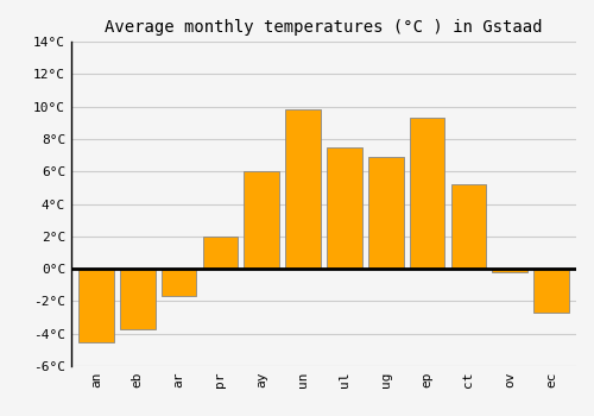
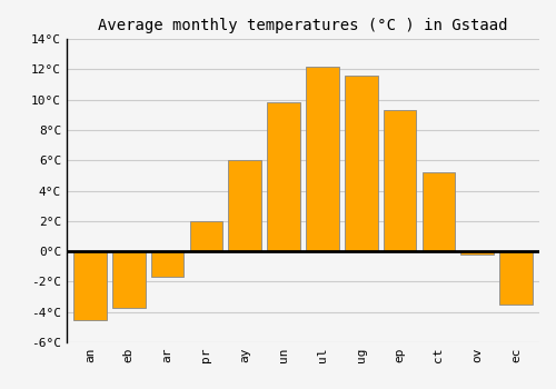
ul: 7.5°C -> 12.2°C
ug: 6.9°C -> 11.6°C
ec: -2.7°C -> -3.5°C
